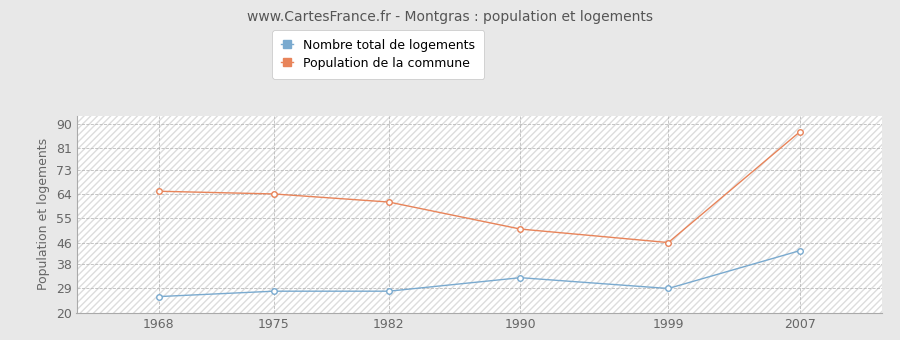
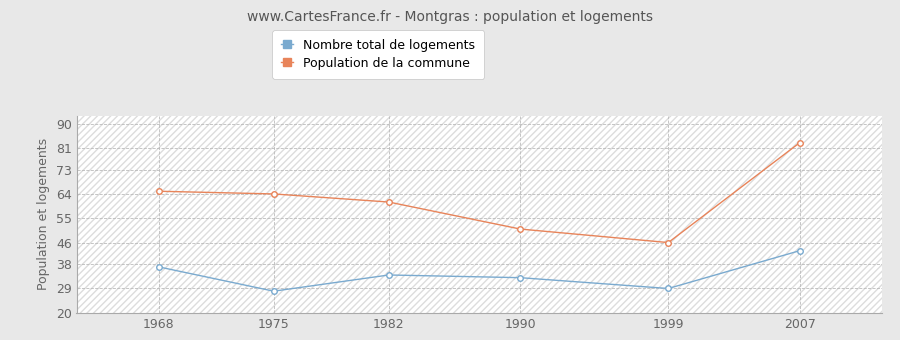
Nombre total de logements/1968: 26 -> 37
Nombre total de logements/1982: 28 -> 34
Population de la commune/2007: 87 -> 83
